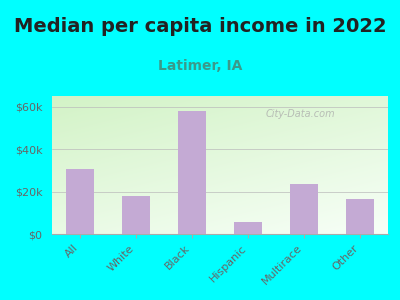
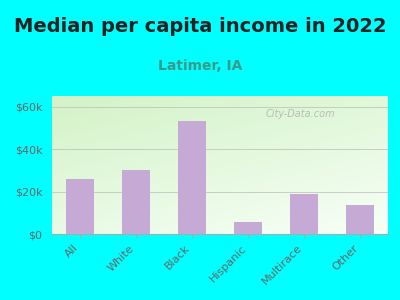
All: $30.5k -> $26.0k
White: $18.0k -> $30.0k
Black: $58.0k -> $53.0k
Multirace: $23.5k -> $19.0k
Other: $16.5k -> $13.5k
